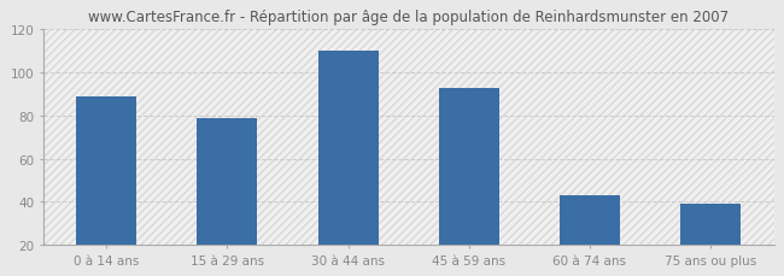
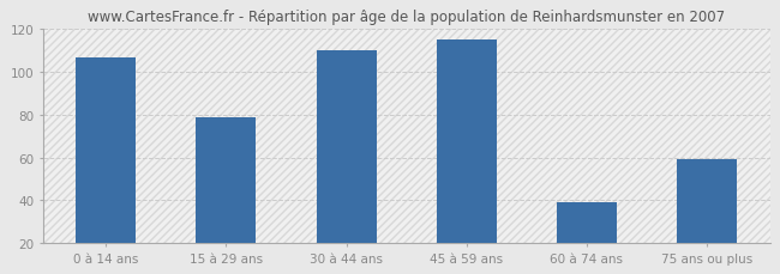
0 à 14 ans: 89 -> 107
45 à 59 ans: 93 -> 115
60 à 74 ans: 43 -> 39
75 ans ou plus: 39 -> 59
